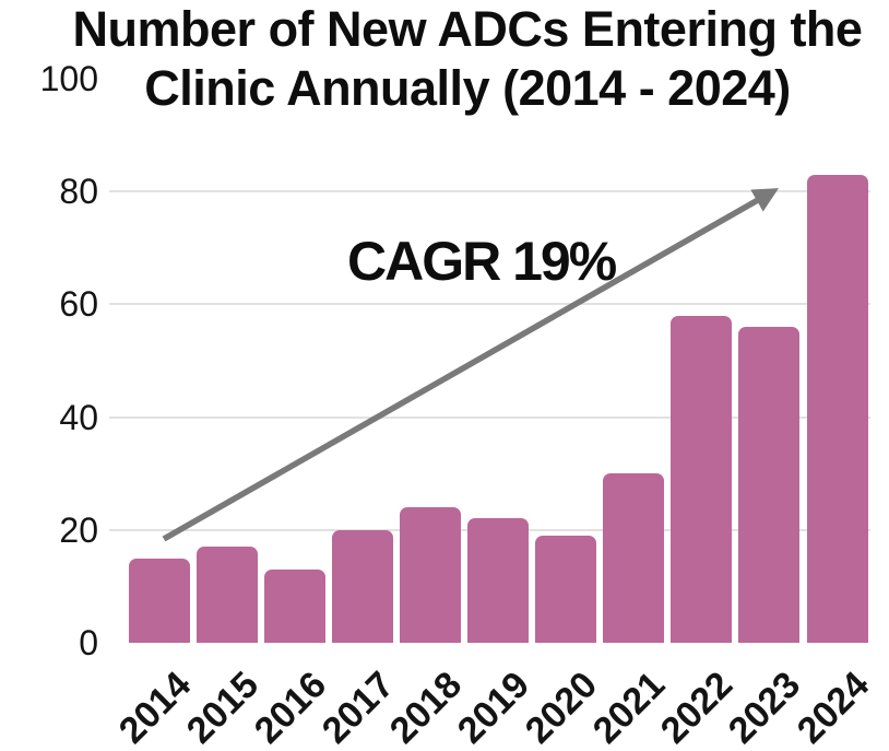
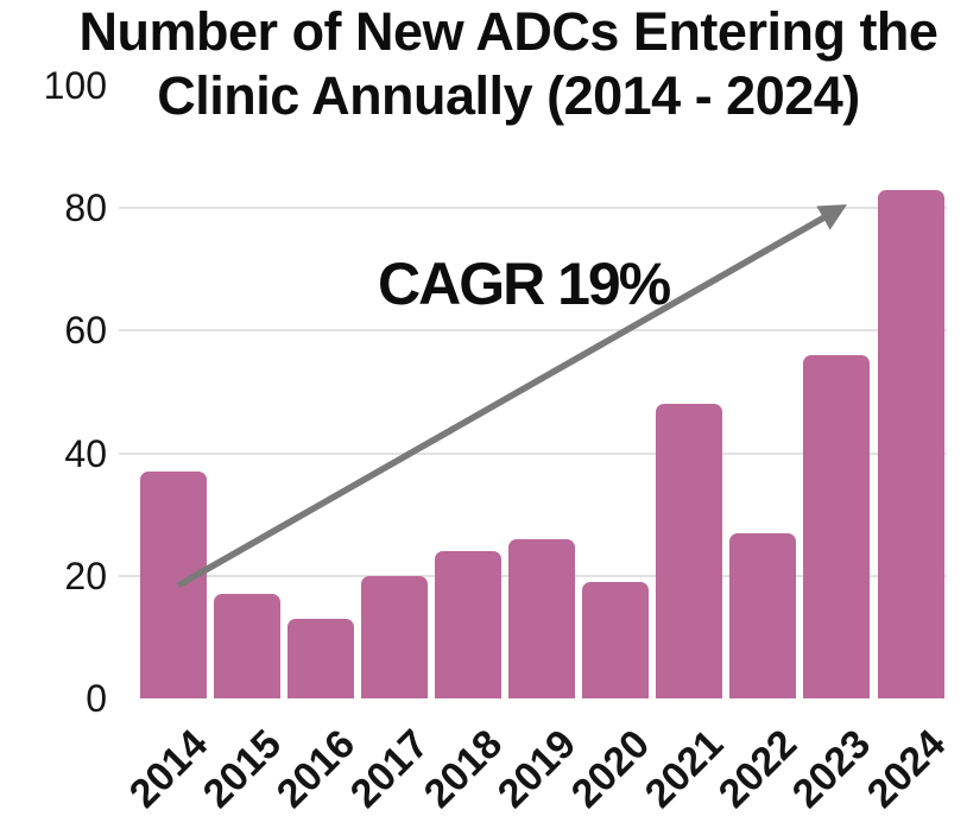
2014: 15 -> 37
2019: 22 -> 26
2021: 30 -> 48
2022: 58 -> 27
